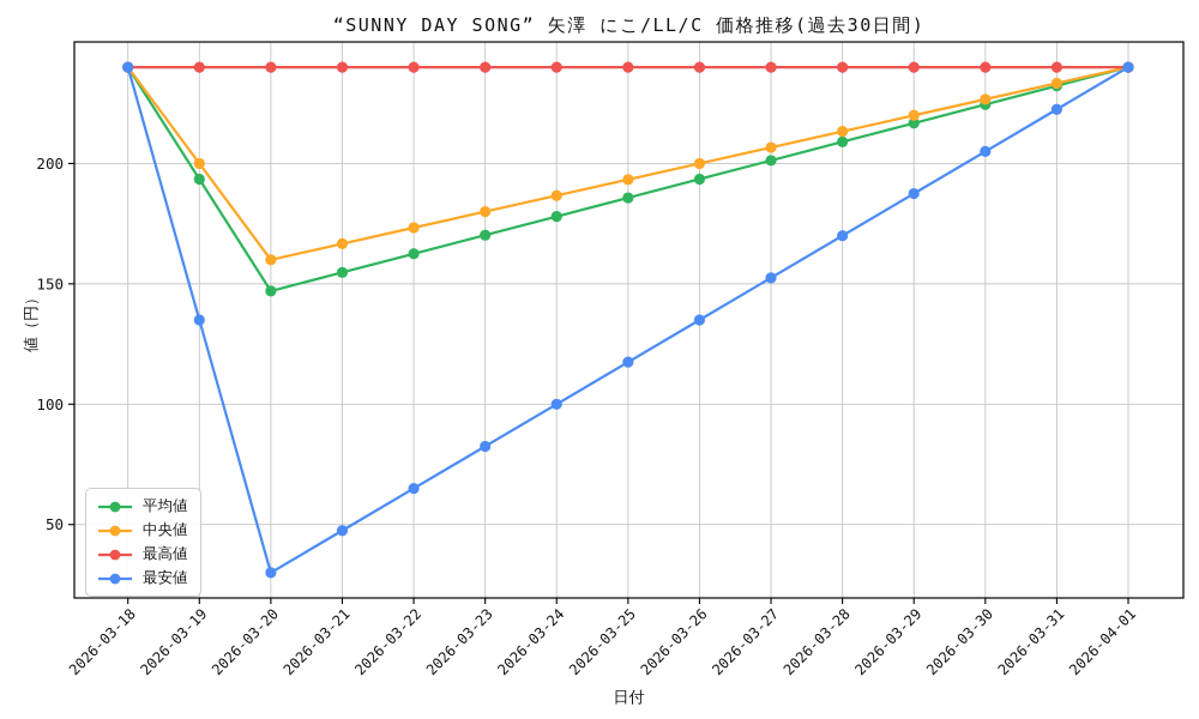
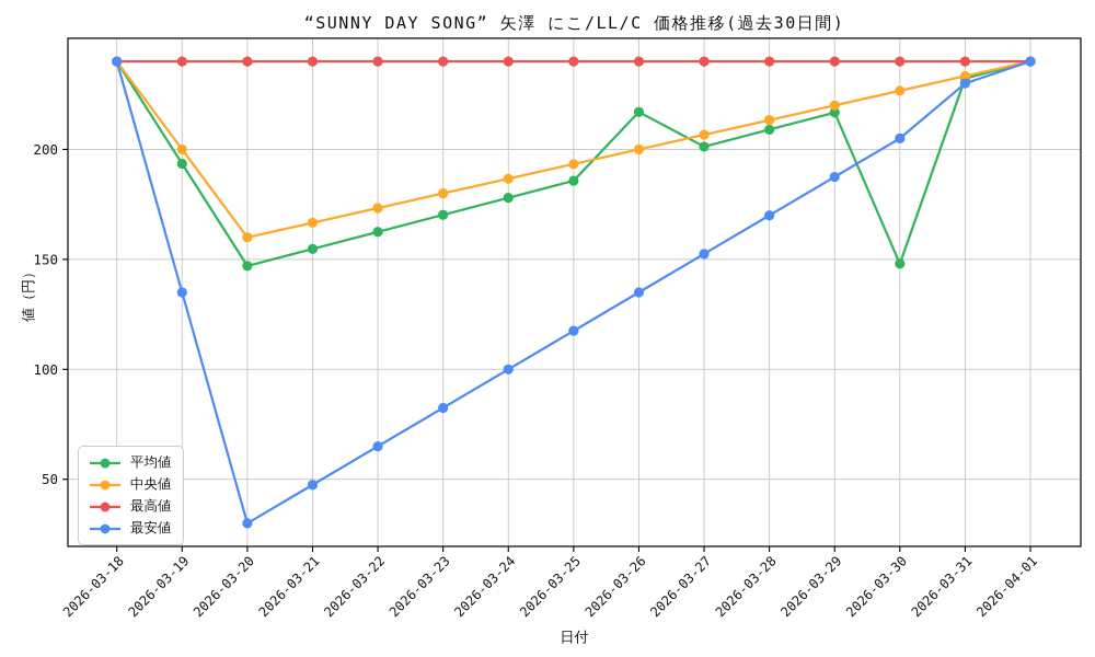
平均値/2026-03-26: 194 -> 217
平均値/2026-03-30: 224 -> 148
最安値/2026-03-31: 222 -> 230
